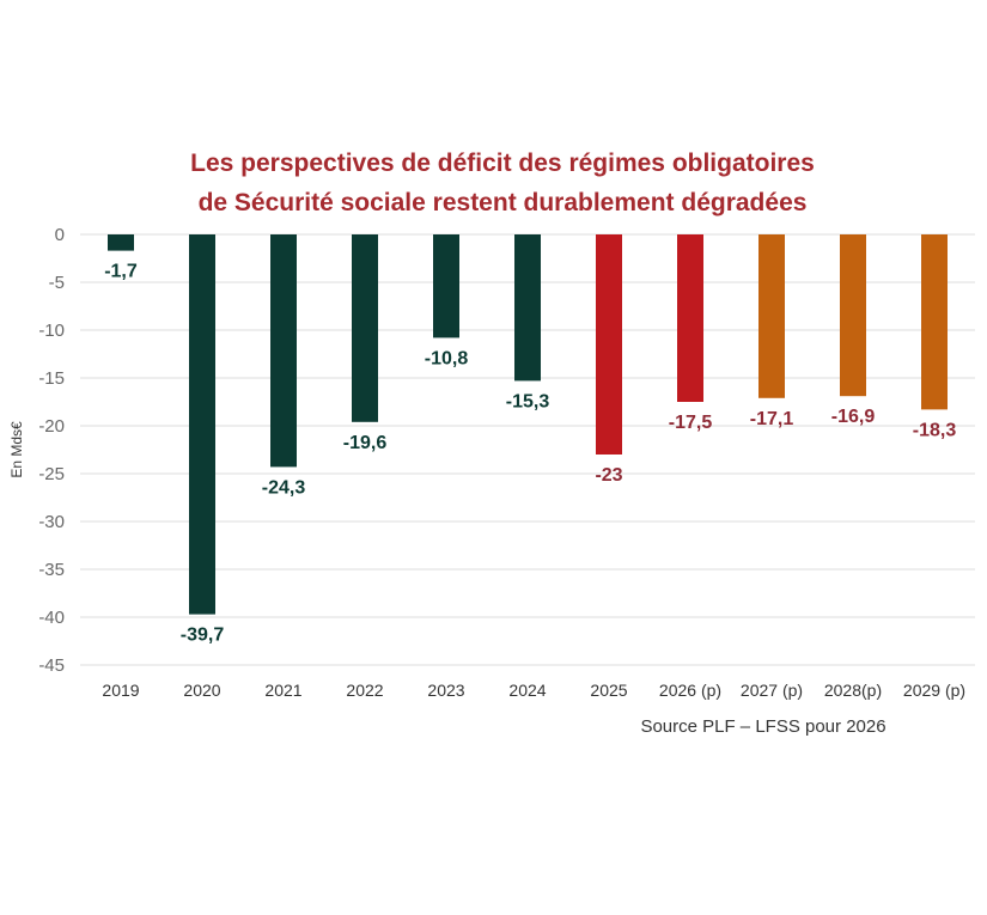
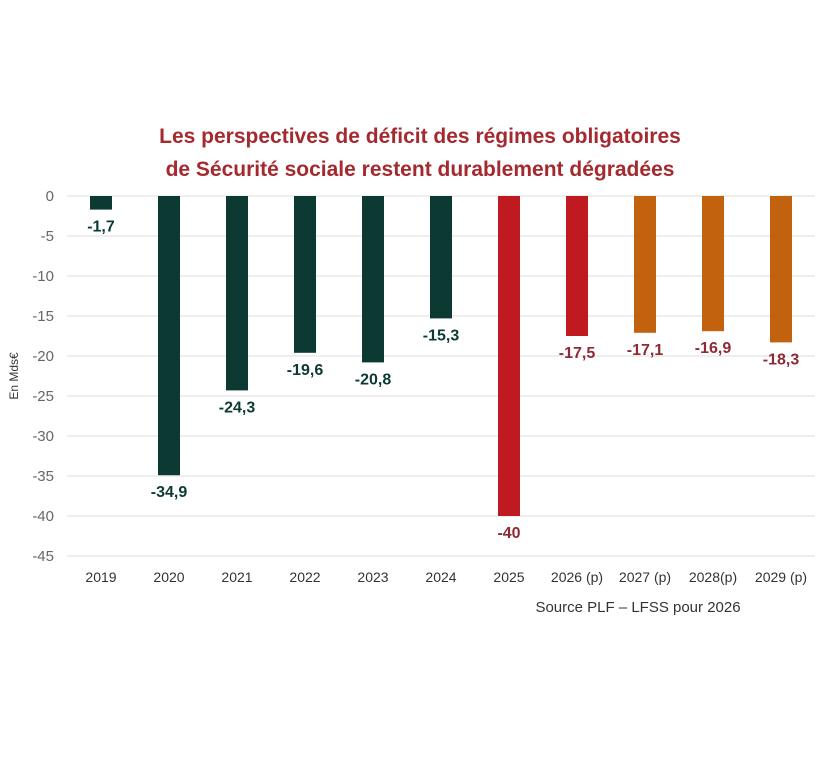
2020: -39,7 -> -34,9
2023: -10,8 -> -20,8
2025: -23 -> -40
